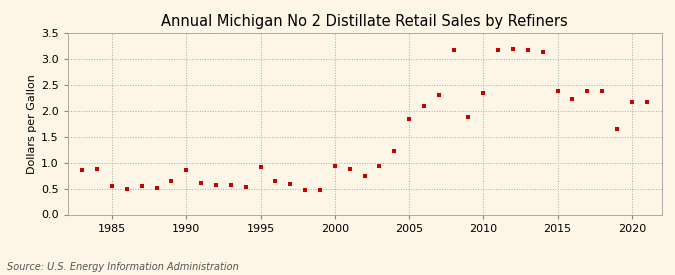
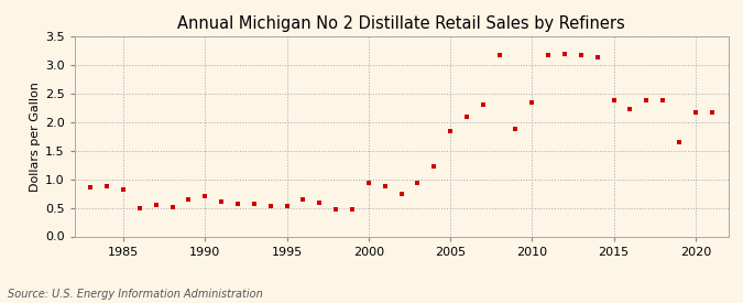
1985: 0.54 -> 0.82
1990: 0.86 -> 0.70
1995: 0.92 -> 0.53
